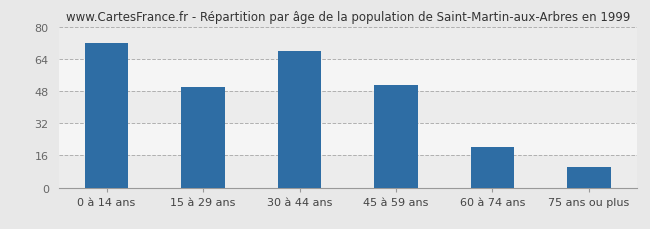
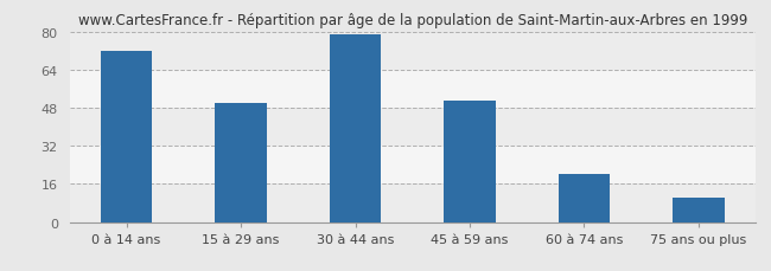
30 à 44 ans: 68 -> 79
